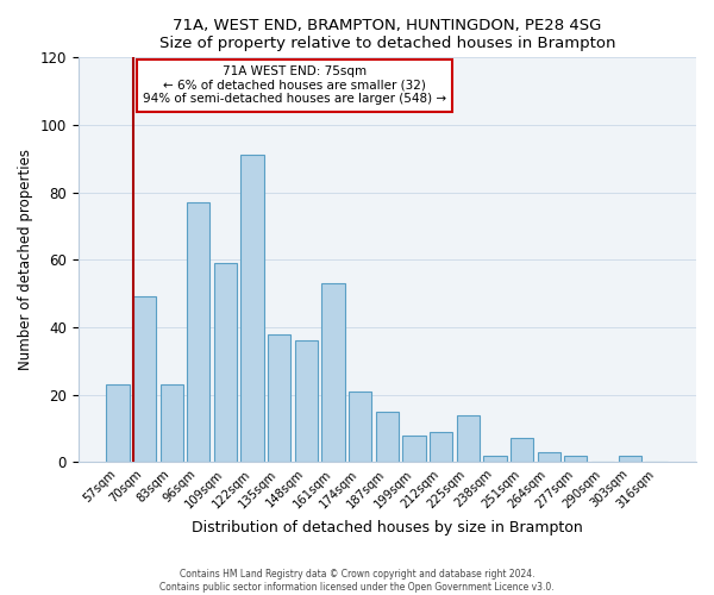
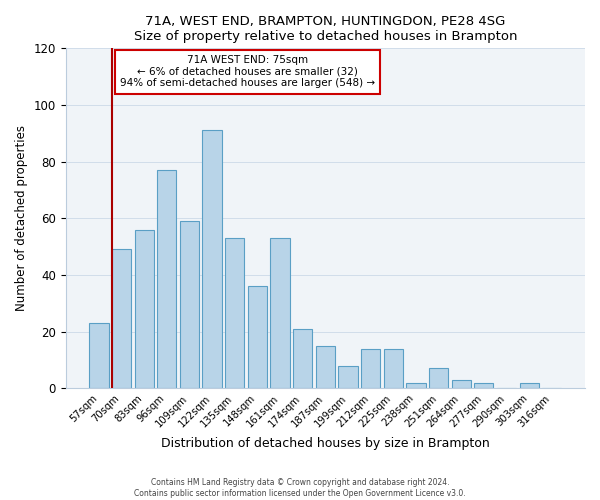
83sqm: 23 -> 56
135sqm: 38 -> 53
212sqm: 9 -> 14
